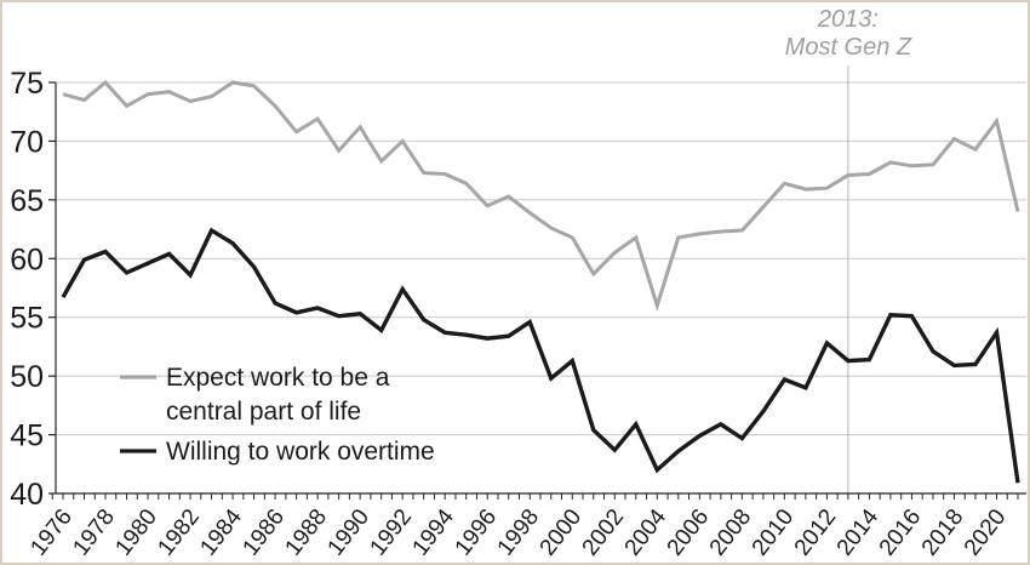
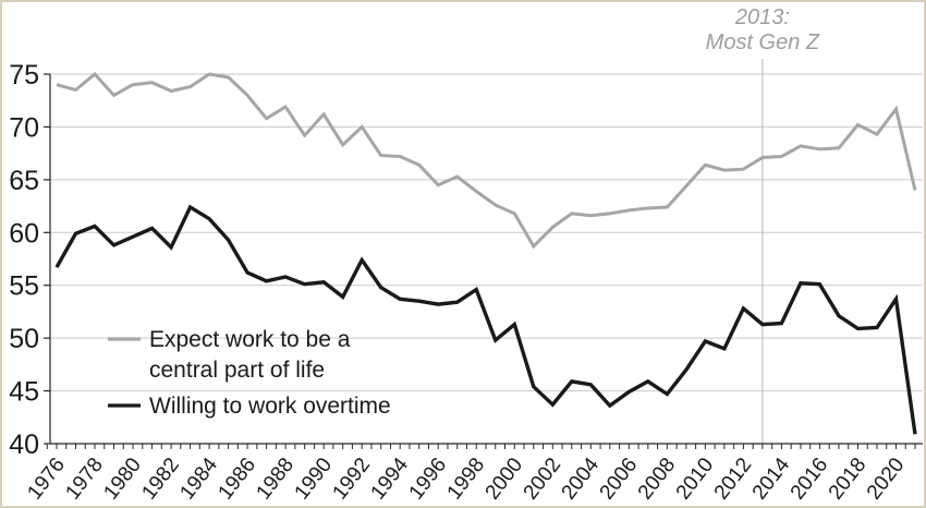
Expect work to be a central part of life/2004: 56 -> 62
Willing to work overtime/2004: 42 -> 46
